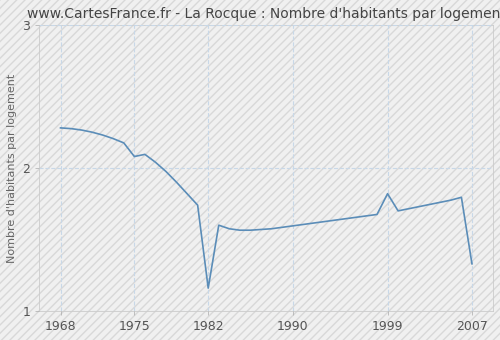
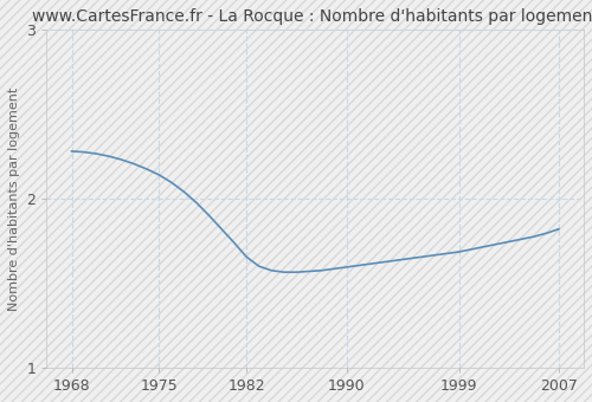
1975: 2.08 -> 2.14
1982: 1.16 -> 1.66
1999: 1.82 -> 1.69
2007: 1.33 -> 1.82
